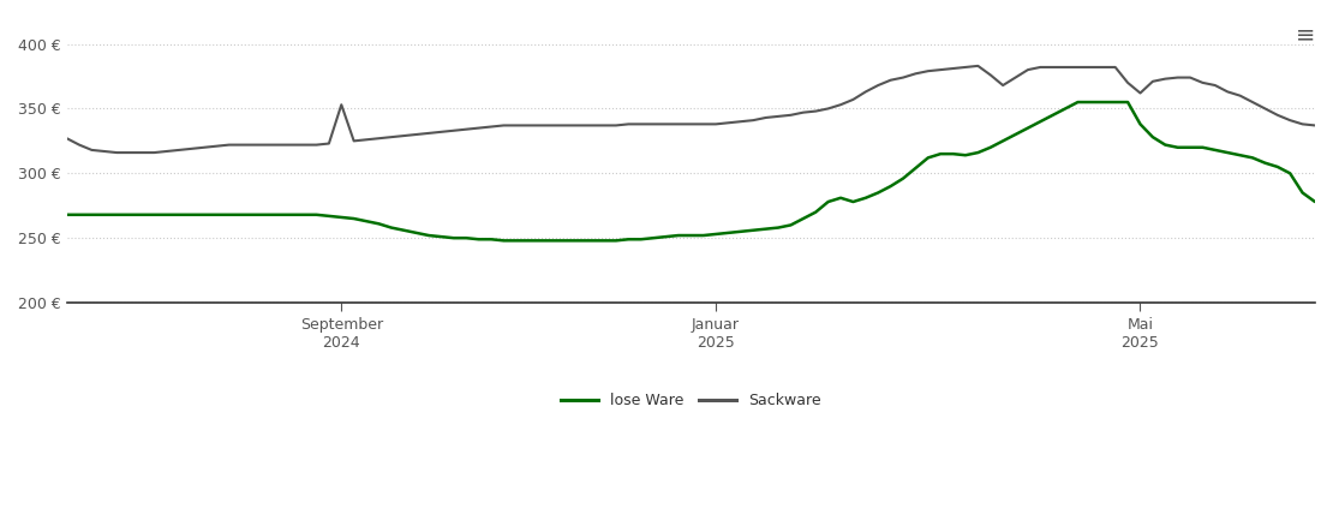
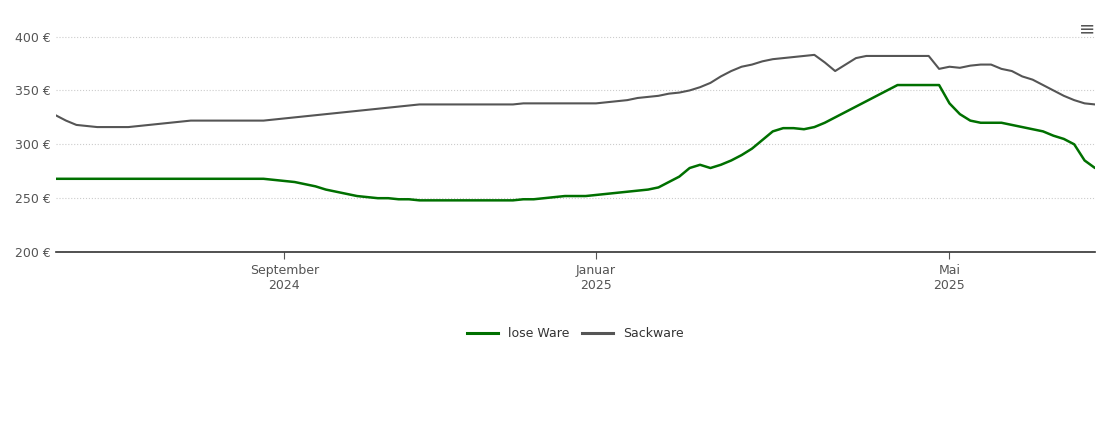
Sackware/September 2024: 353 € -> 324 €
Sackware/Mai 2025: 362 € -> 372 €
